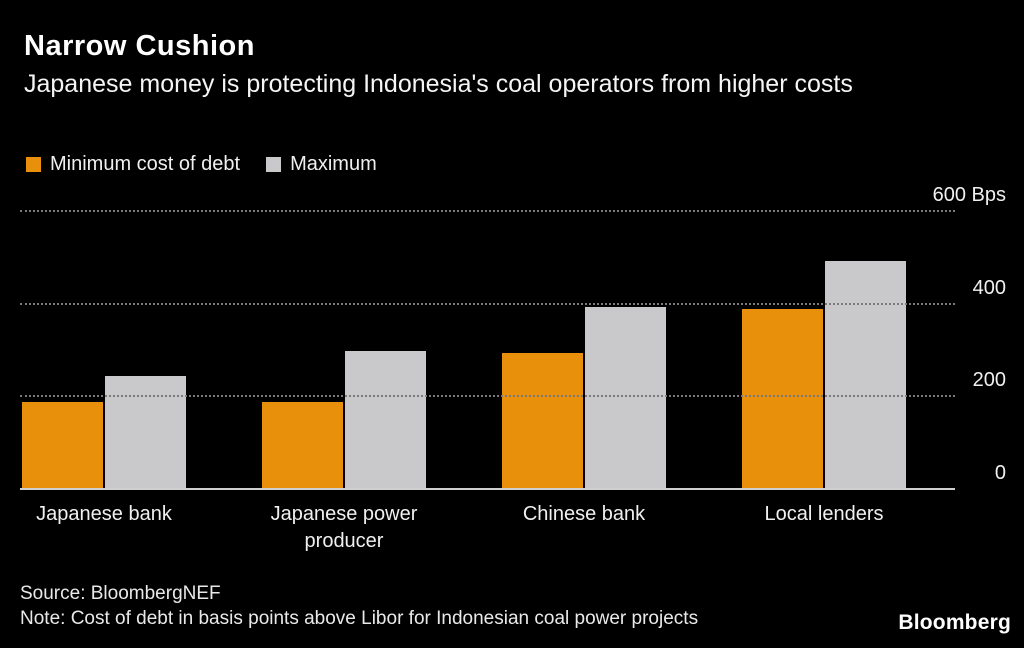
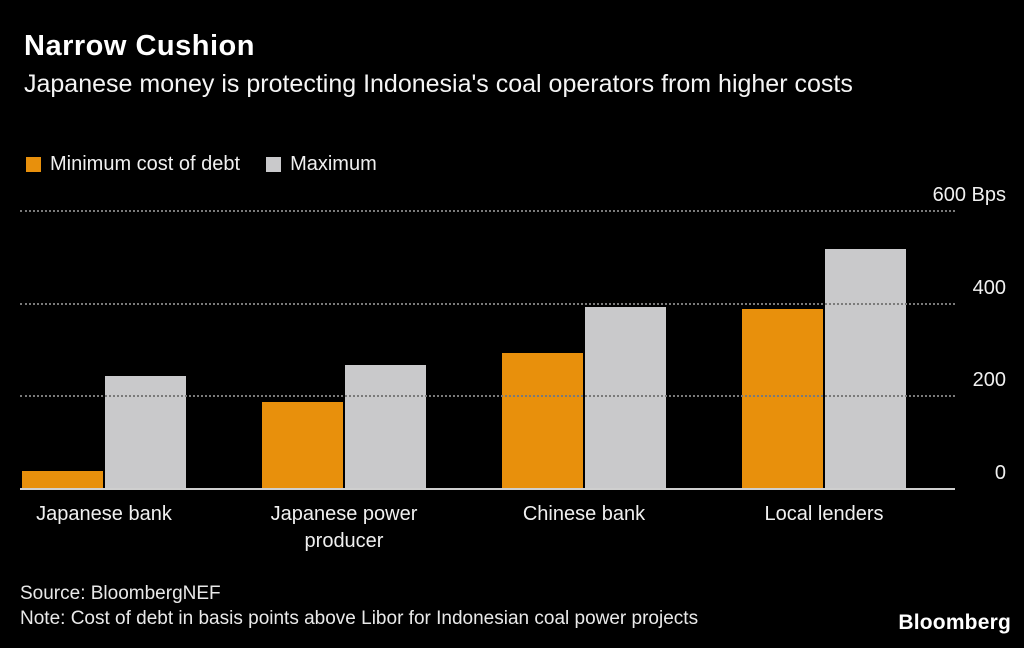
Minimum cost of debt/Japanese bank: 190 -> 40
Maximum/Japanese power producer: 300 -> 270
Maximum/Local lenders: 500 -> 520
